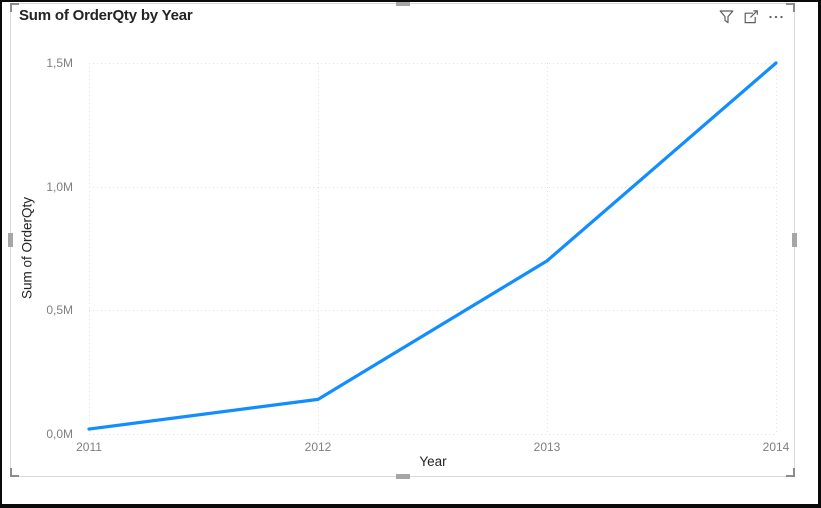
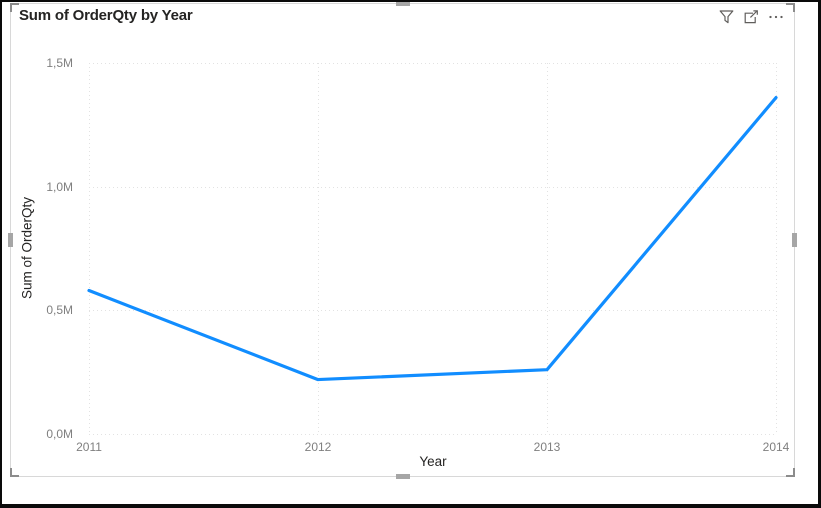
2011: 0,02M -> 0,58M
2012: 0,14M -> 0,22M
2013: 0,70M -> 0,26M
2014: 1,50M -> 1,36M
